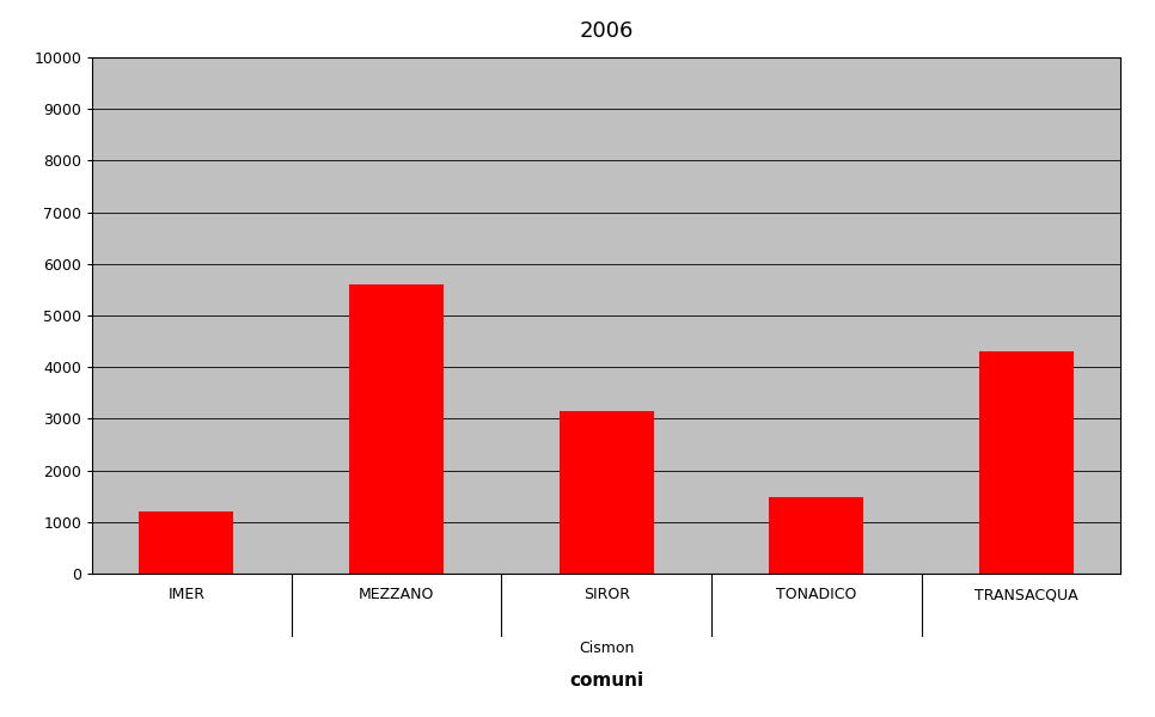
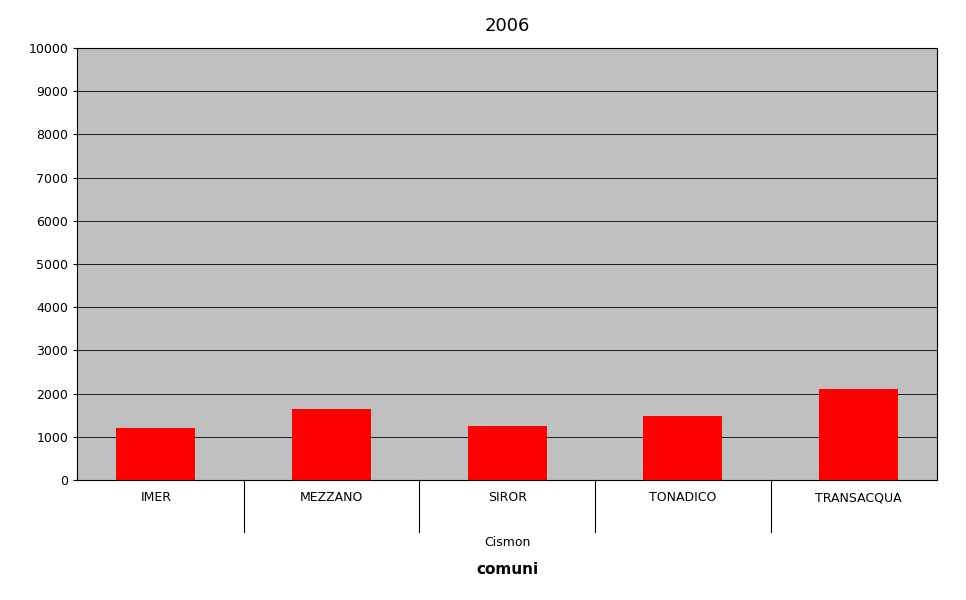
MEZZANO: 5600 -> 1650
SIROR: 3150 -> 1250
TRANSACQUA: 4300 -> 2100
